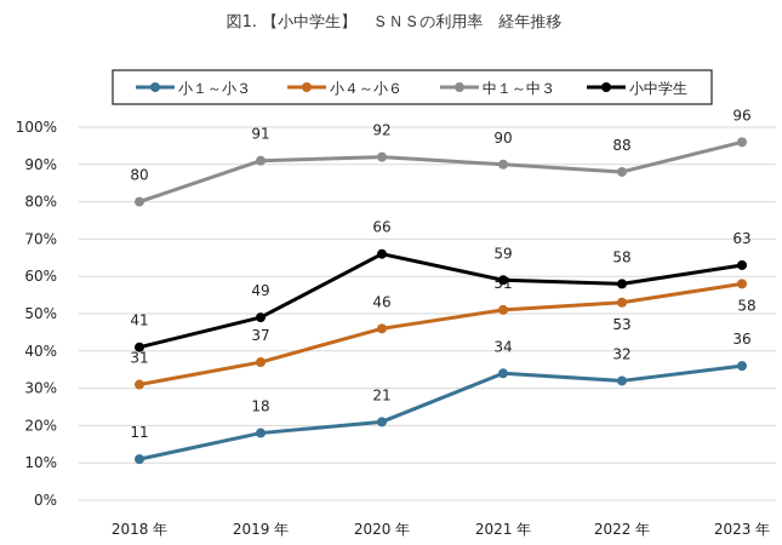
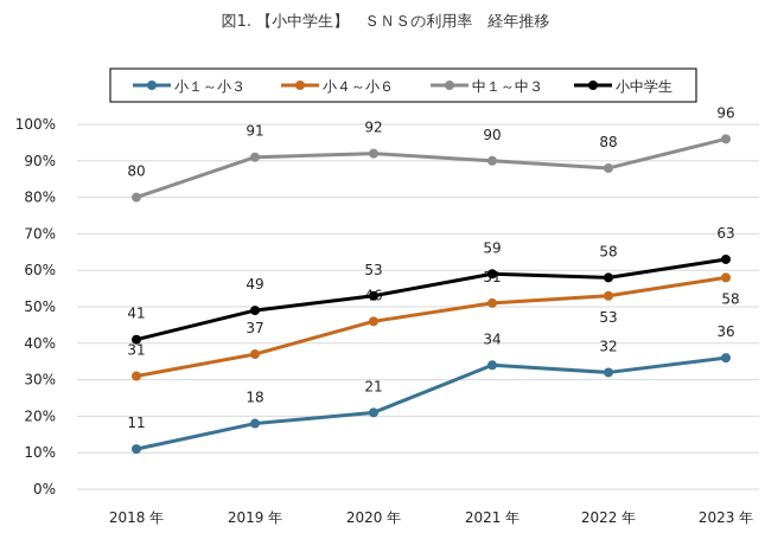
小中学生/2020 年: 66 -> 53
